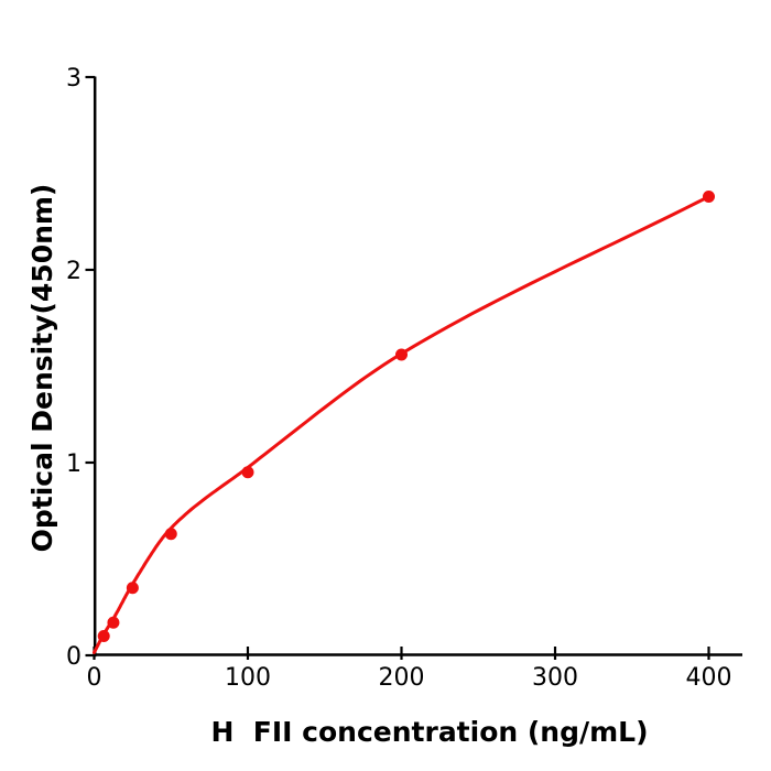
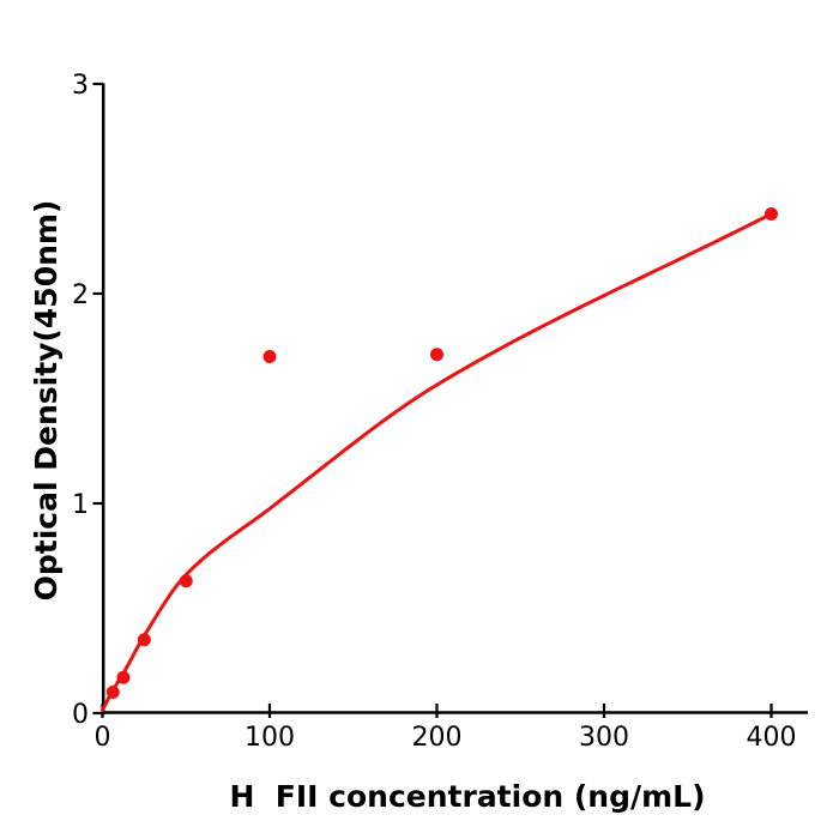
100: 0.95 -> 1.70
200: 1.56 -> 1.71
